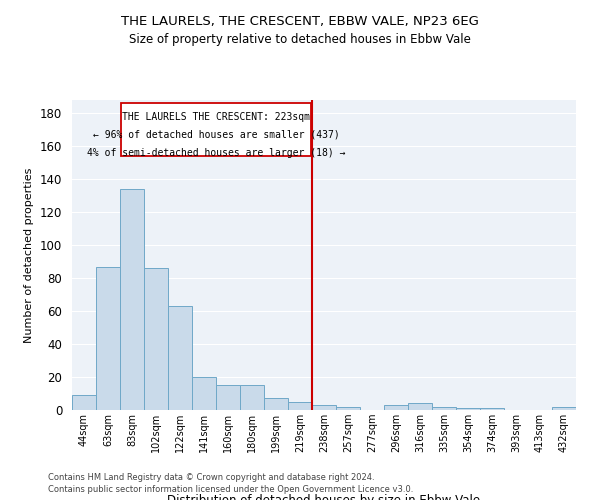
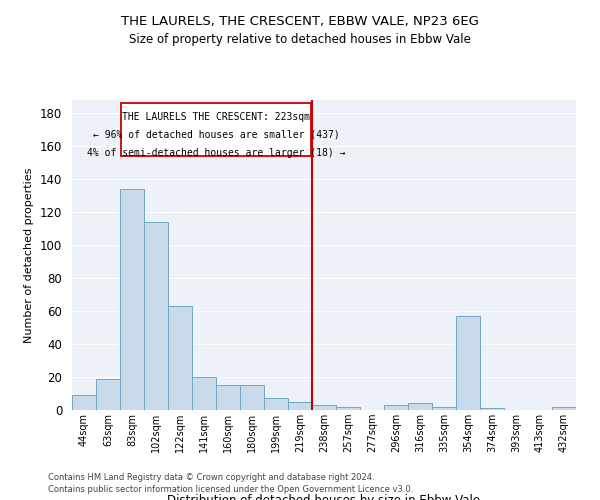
63sqm: 87 -> 19
102sqm: 86 -> 114
354sqm: 1 -> 57
